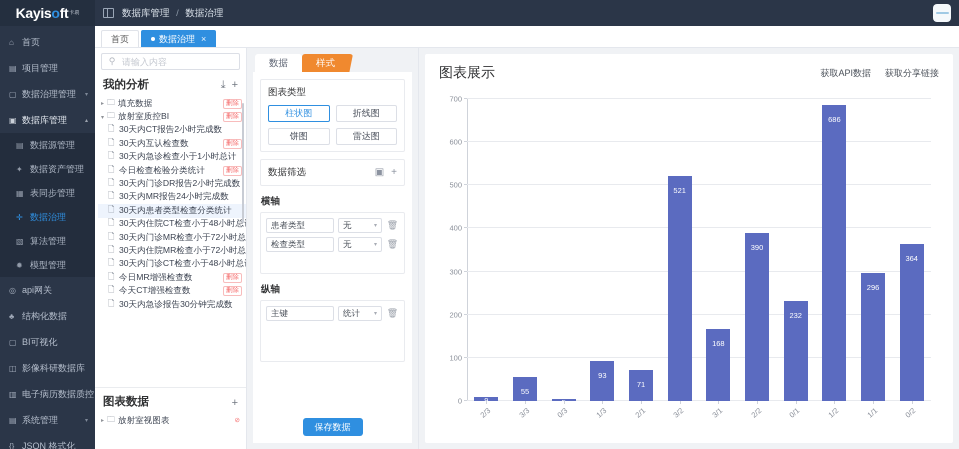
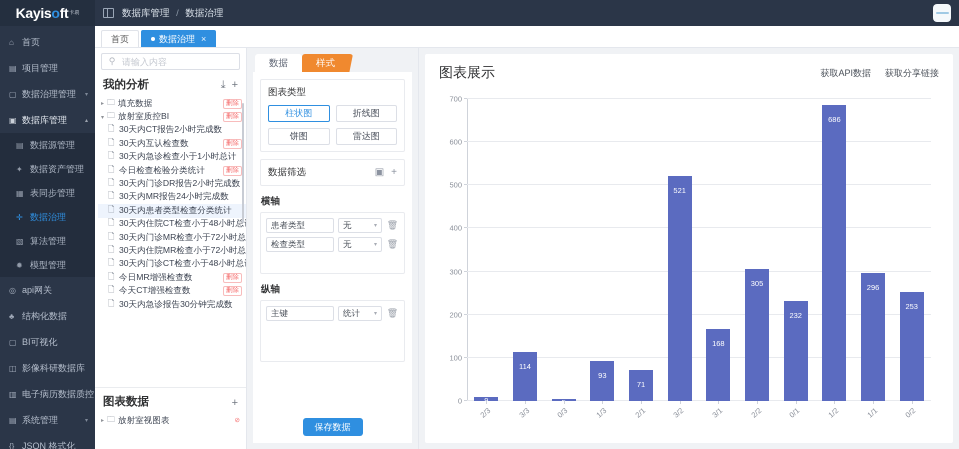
3/3: 55 -> 114
2/2: 390 -> 305
0/2: 364 -> 253
